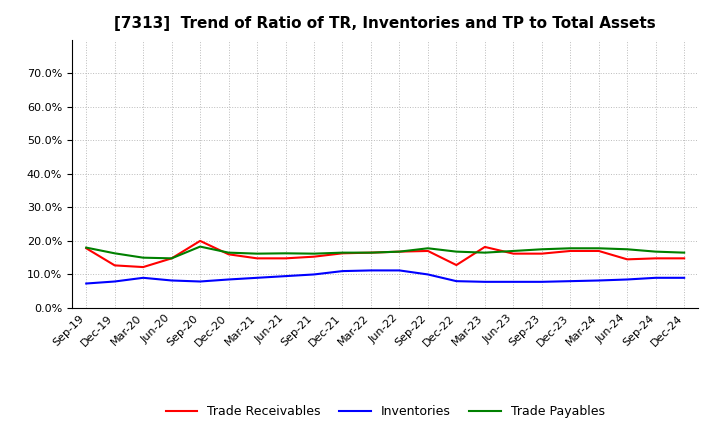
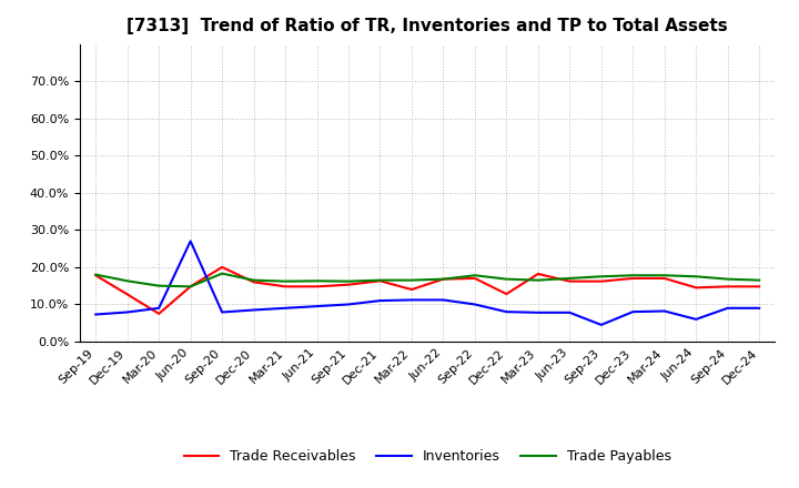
Trade Receivables/Mar-20: 12.2% -> 7.5%
Inventories/Jun-20: 8.2% -> 27.0%
Trade Receivables/Mar-22: 16.5% -> 14.0%
Inventories/Sep-23: 7.8% -> 4.5%
Inventories/Jun-24: 8.5% -> 6.0%
